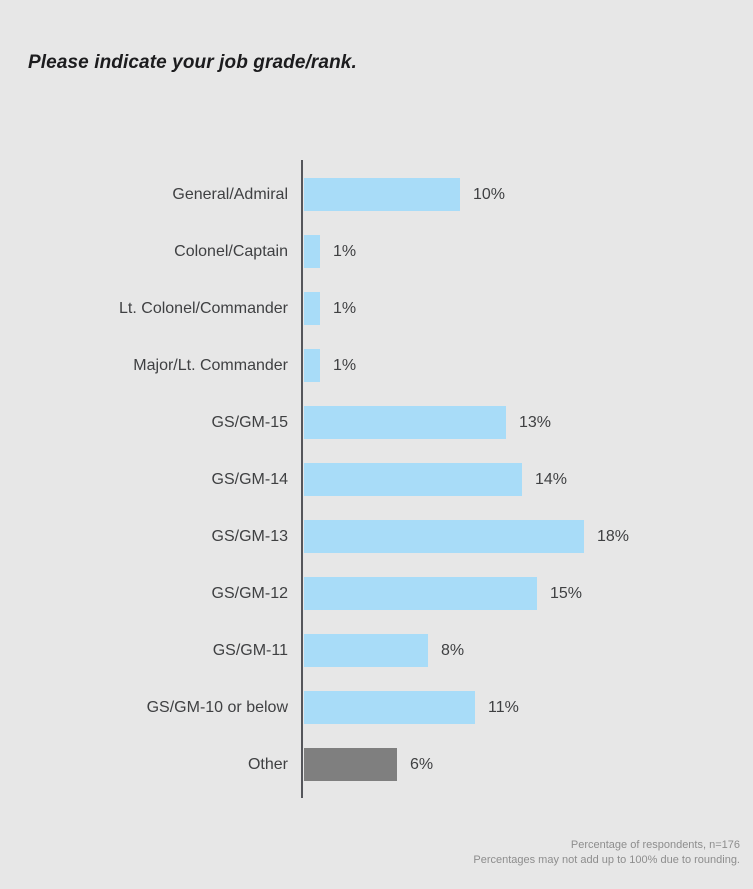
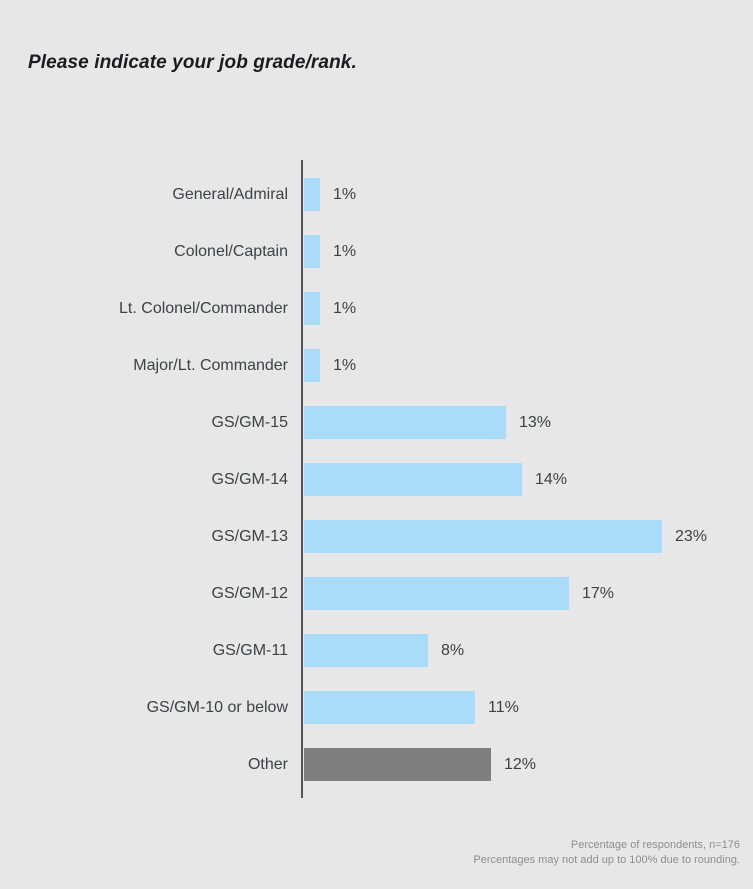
General/Admiral: 10% -> 1%
GS/GM-13: 18% -> 23%
GS/GM-12: 15% -> 17%
Other: 6% -> 12%
